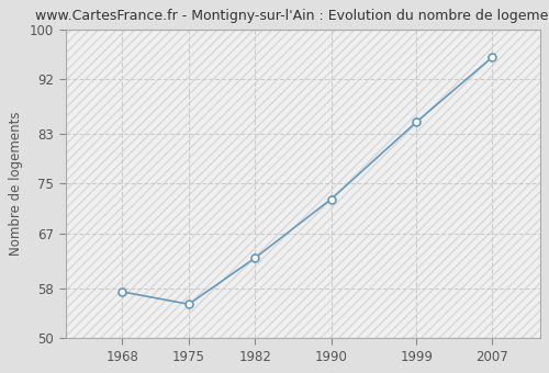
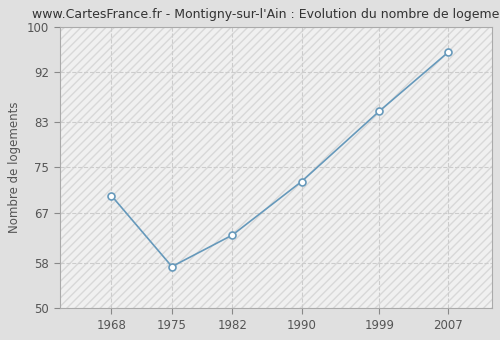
1968: 57.5 -> 70.0
1975: 55.5 -> 57.4
